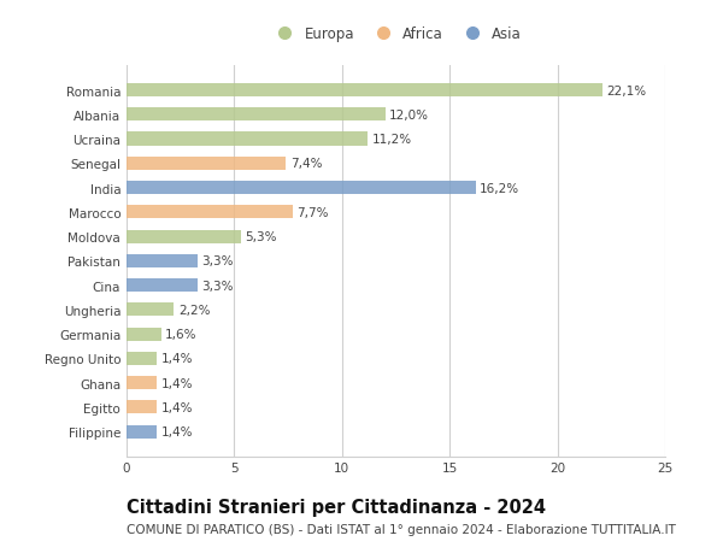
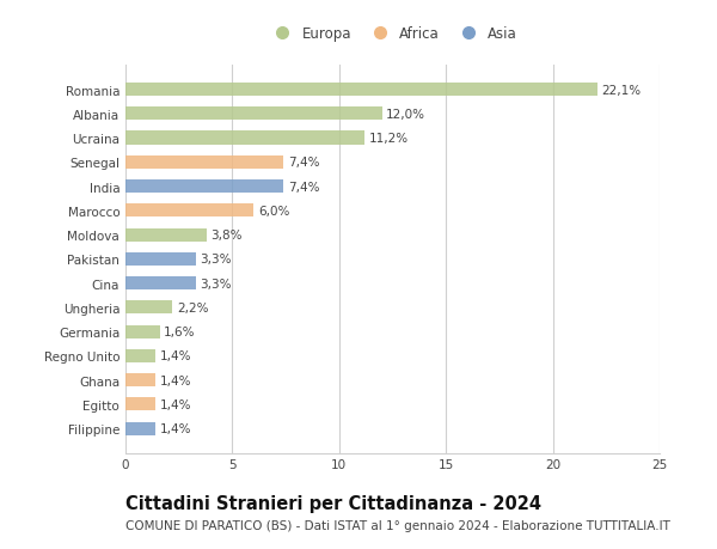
India: 16,2% -> 7,4%
Marocco: 7,7% -> 6,0%
Moldova: 5,3% -> 3,8%
